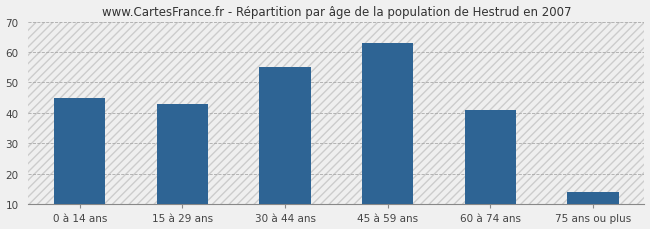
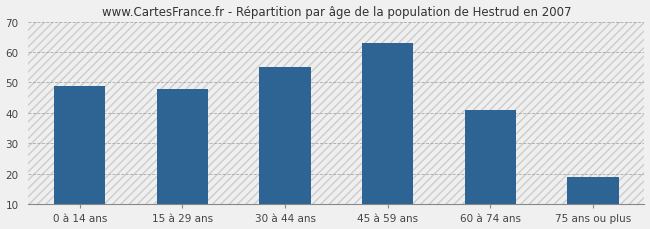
0 à 14 ans: 45 -> 49
15 à 29 ans: 43 -> 48
75 ans ou plus: 14 -> 19
